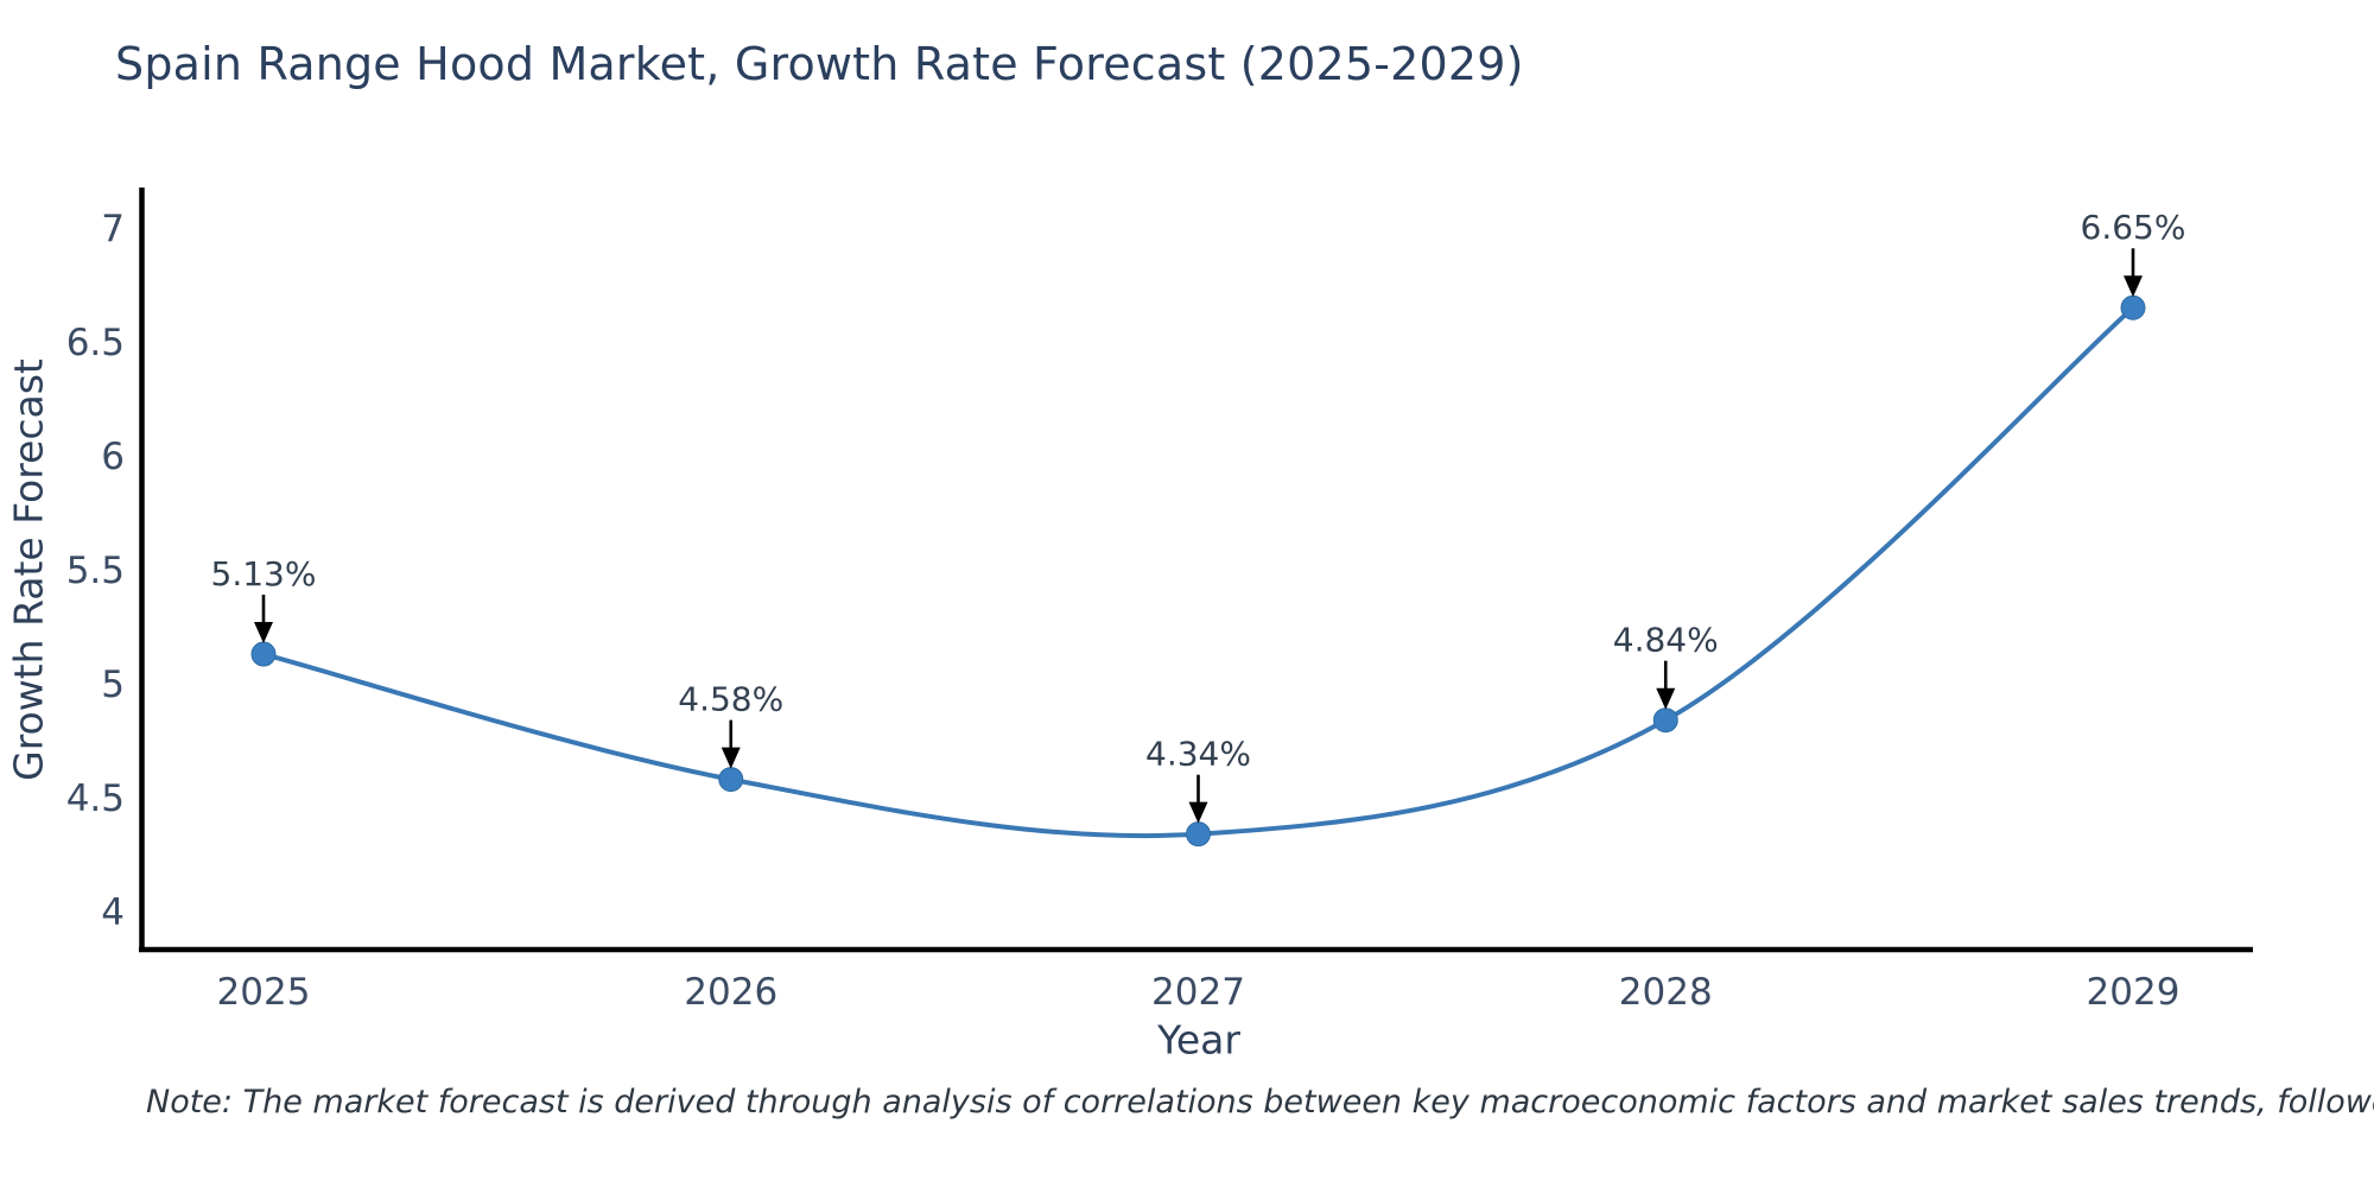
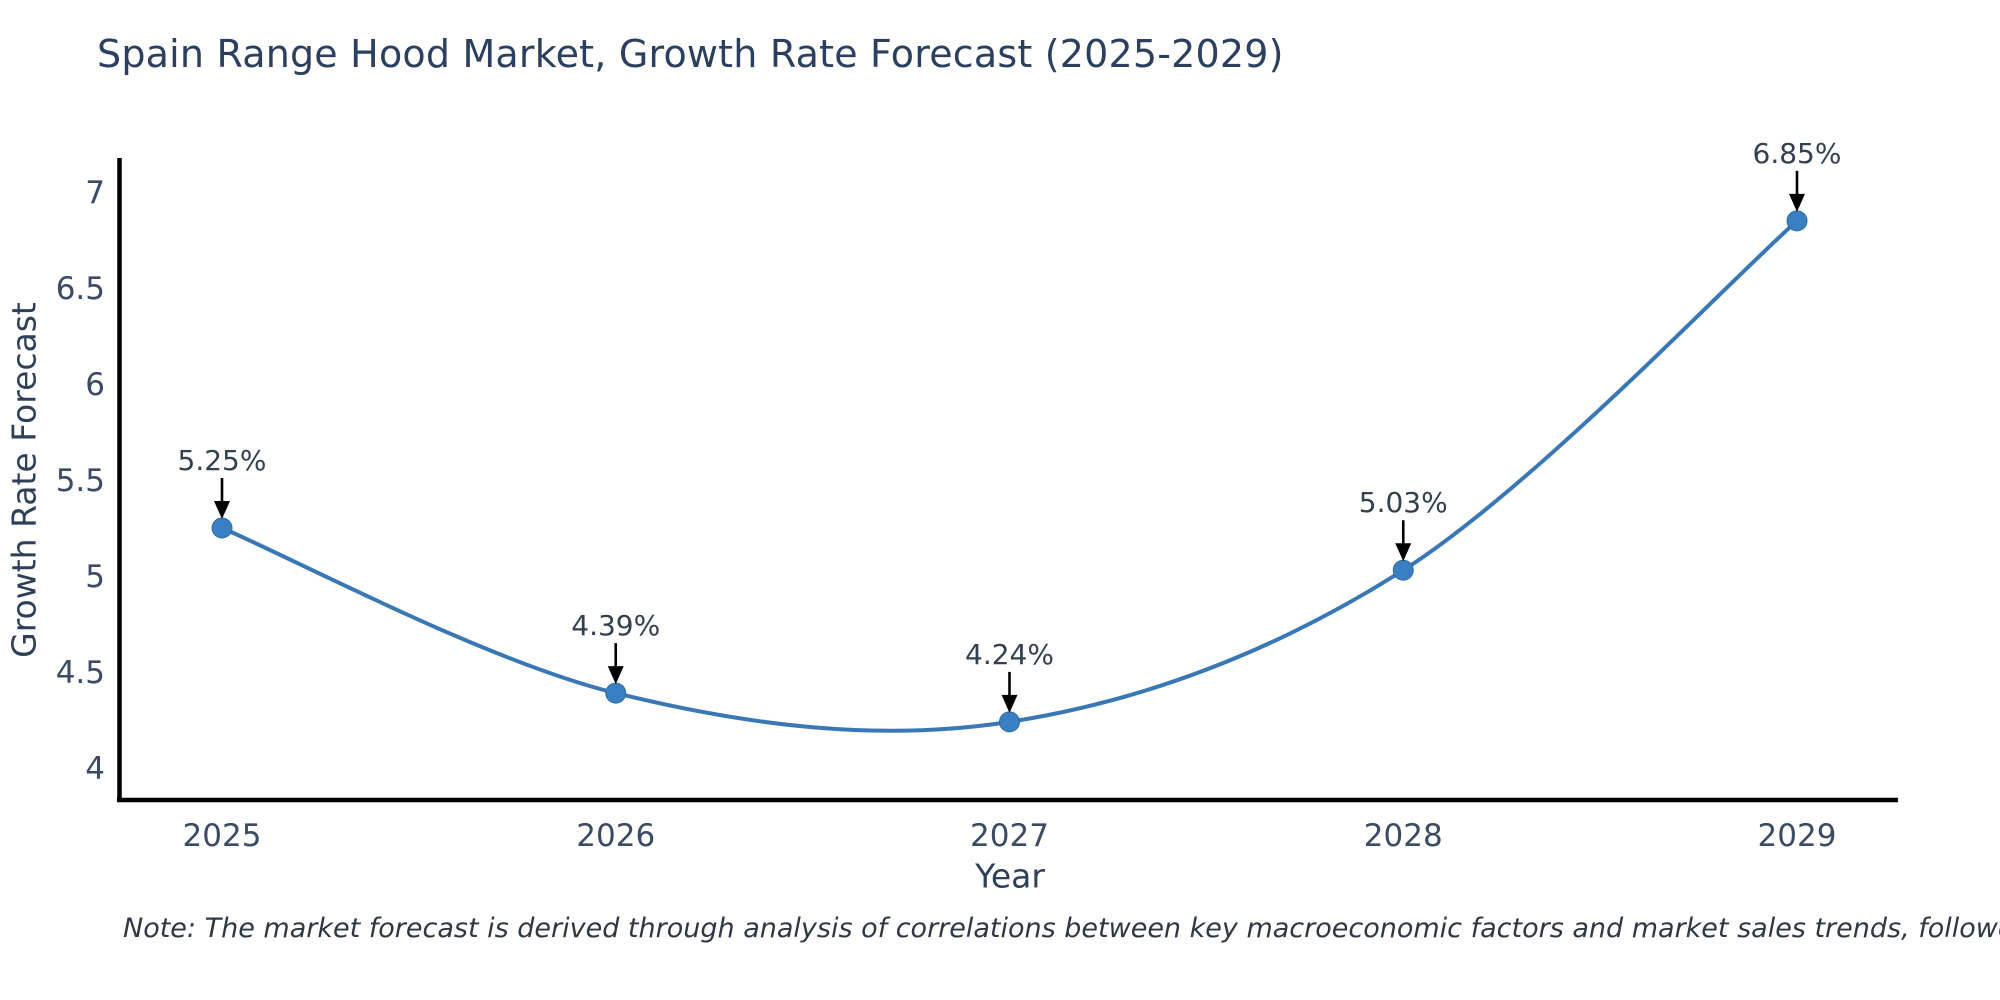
2025: 5.13% -> 5.25%
2026: 4.58% -> 4.39%
2027: 4.34% -> 4.24%
2028: 4.84% -> 5.03%
2029: 6.65% -> 6.85%
